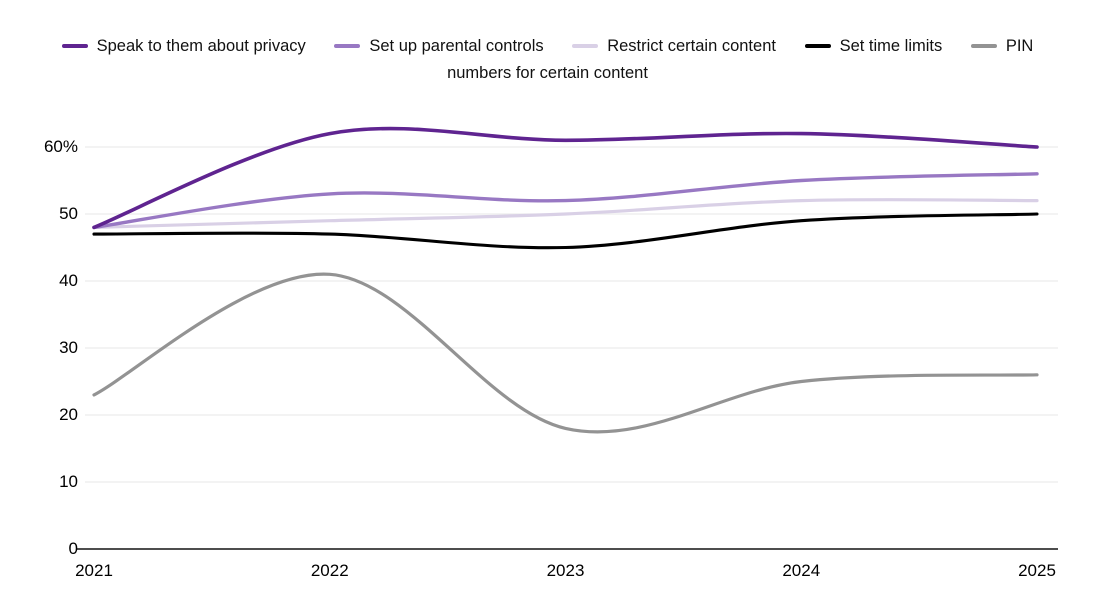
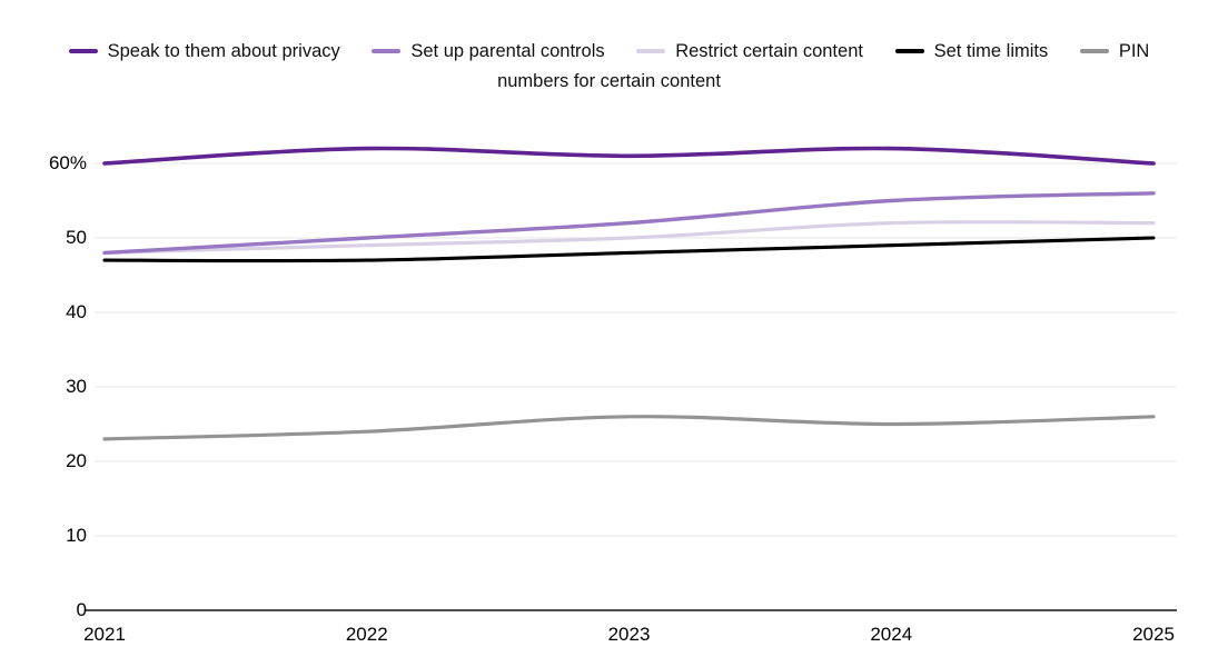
Speak to them about privacy/2021: 48% -> 60%
Set up parental controls/2022: 53% -> 50%
PIN numbers for certain content/2022: 41% -> 24%
Set time limits/2023: 45% -> 48%
PIN numbers for certain content/2023: 18% -> 26%
